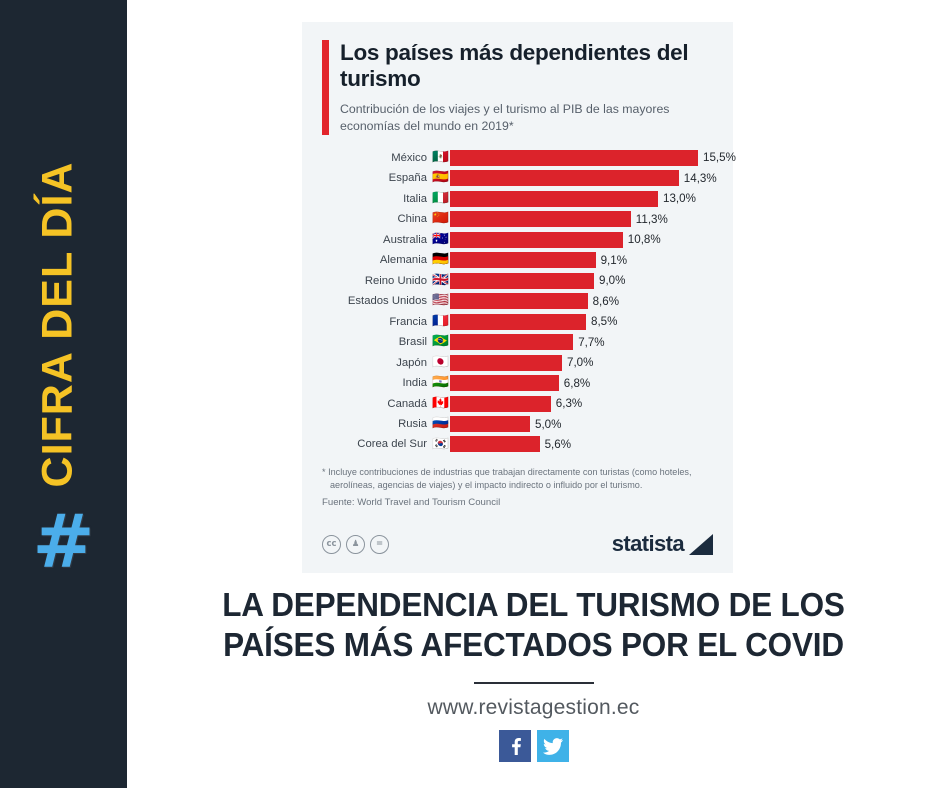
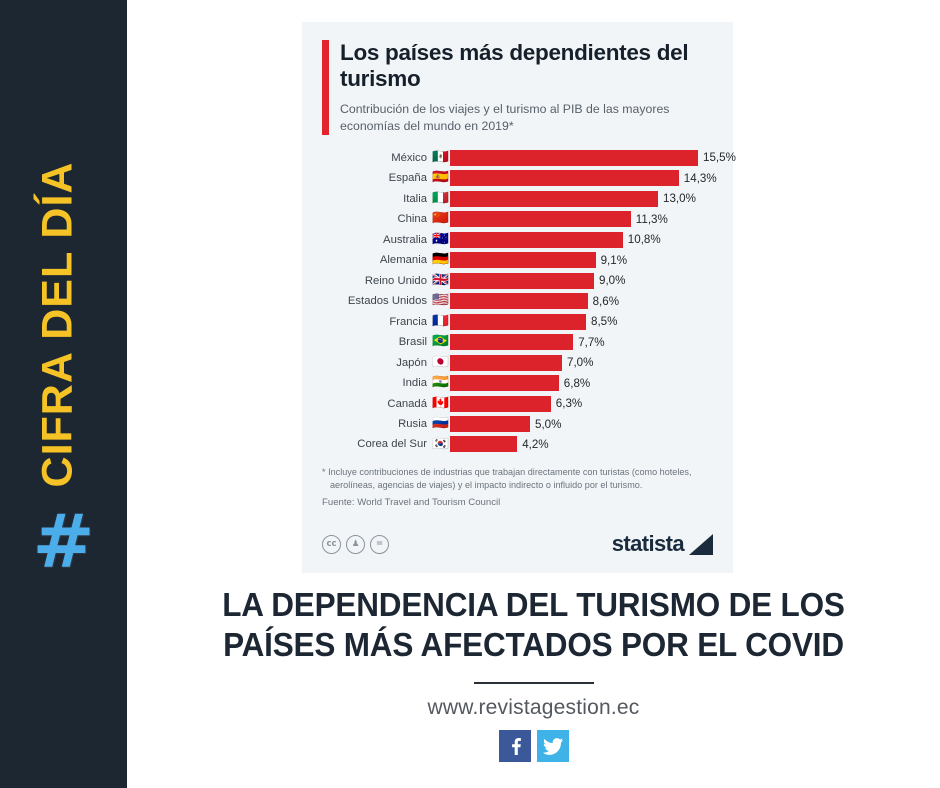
Corea del Sur: 5,6% -> 4,2%
